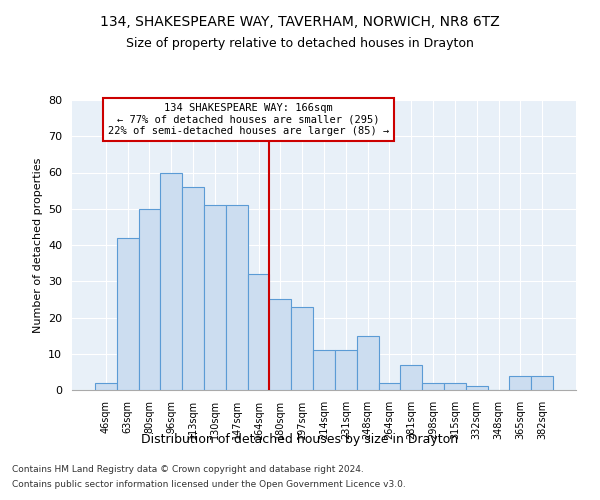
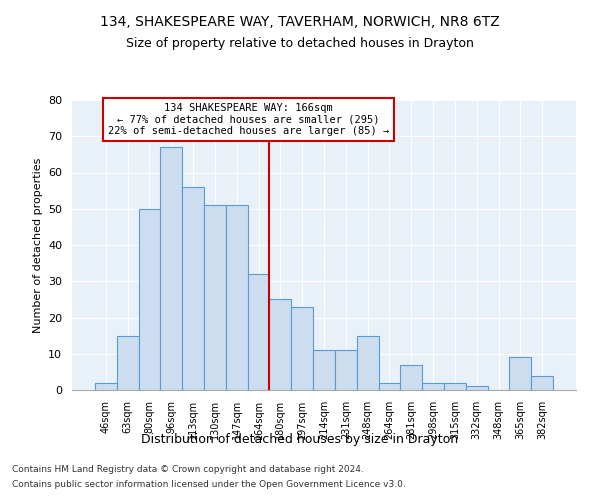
63sqm: 42 -> 15
96sqm: 60 -> 67
365sqm: 4 -> 9
